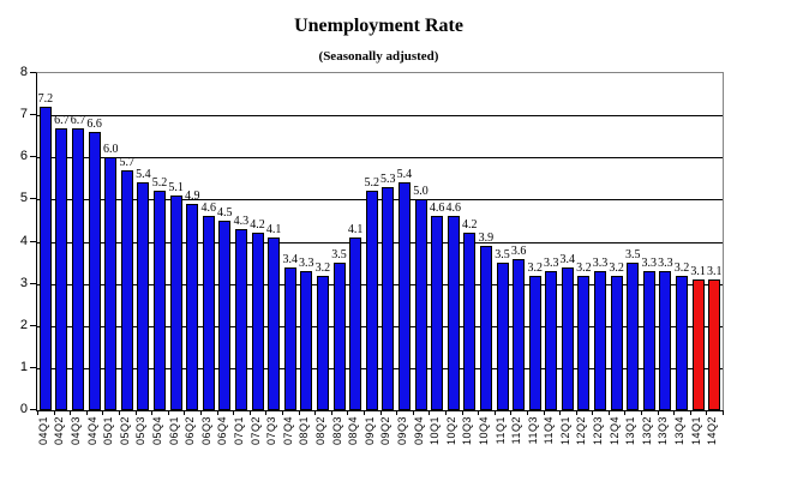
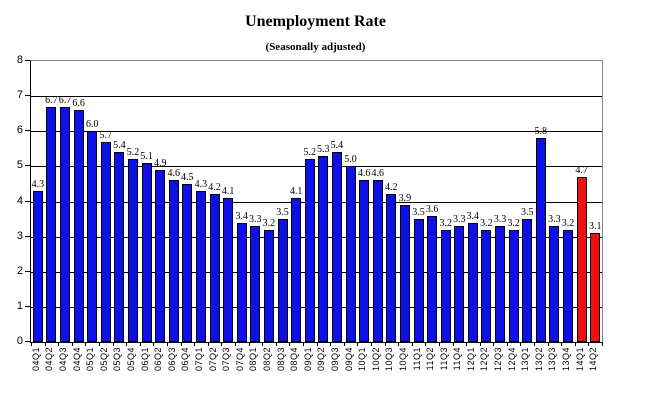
04Q1: 7.2 -> 4.3
13Q2: 3.3 -> 5.8
14Q1: 3.1 -> 4.7
